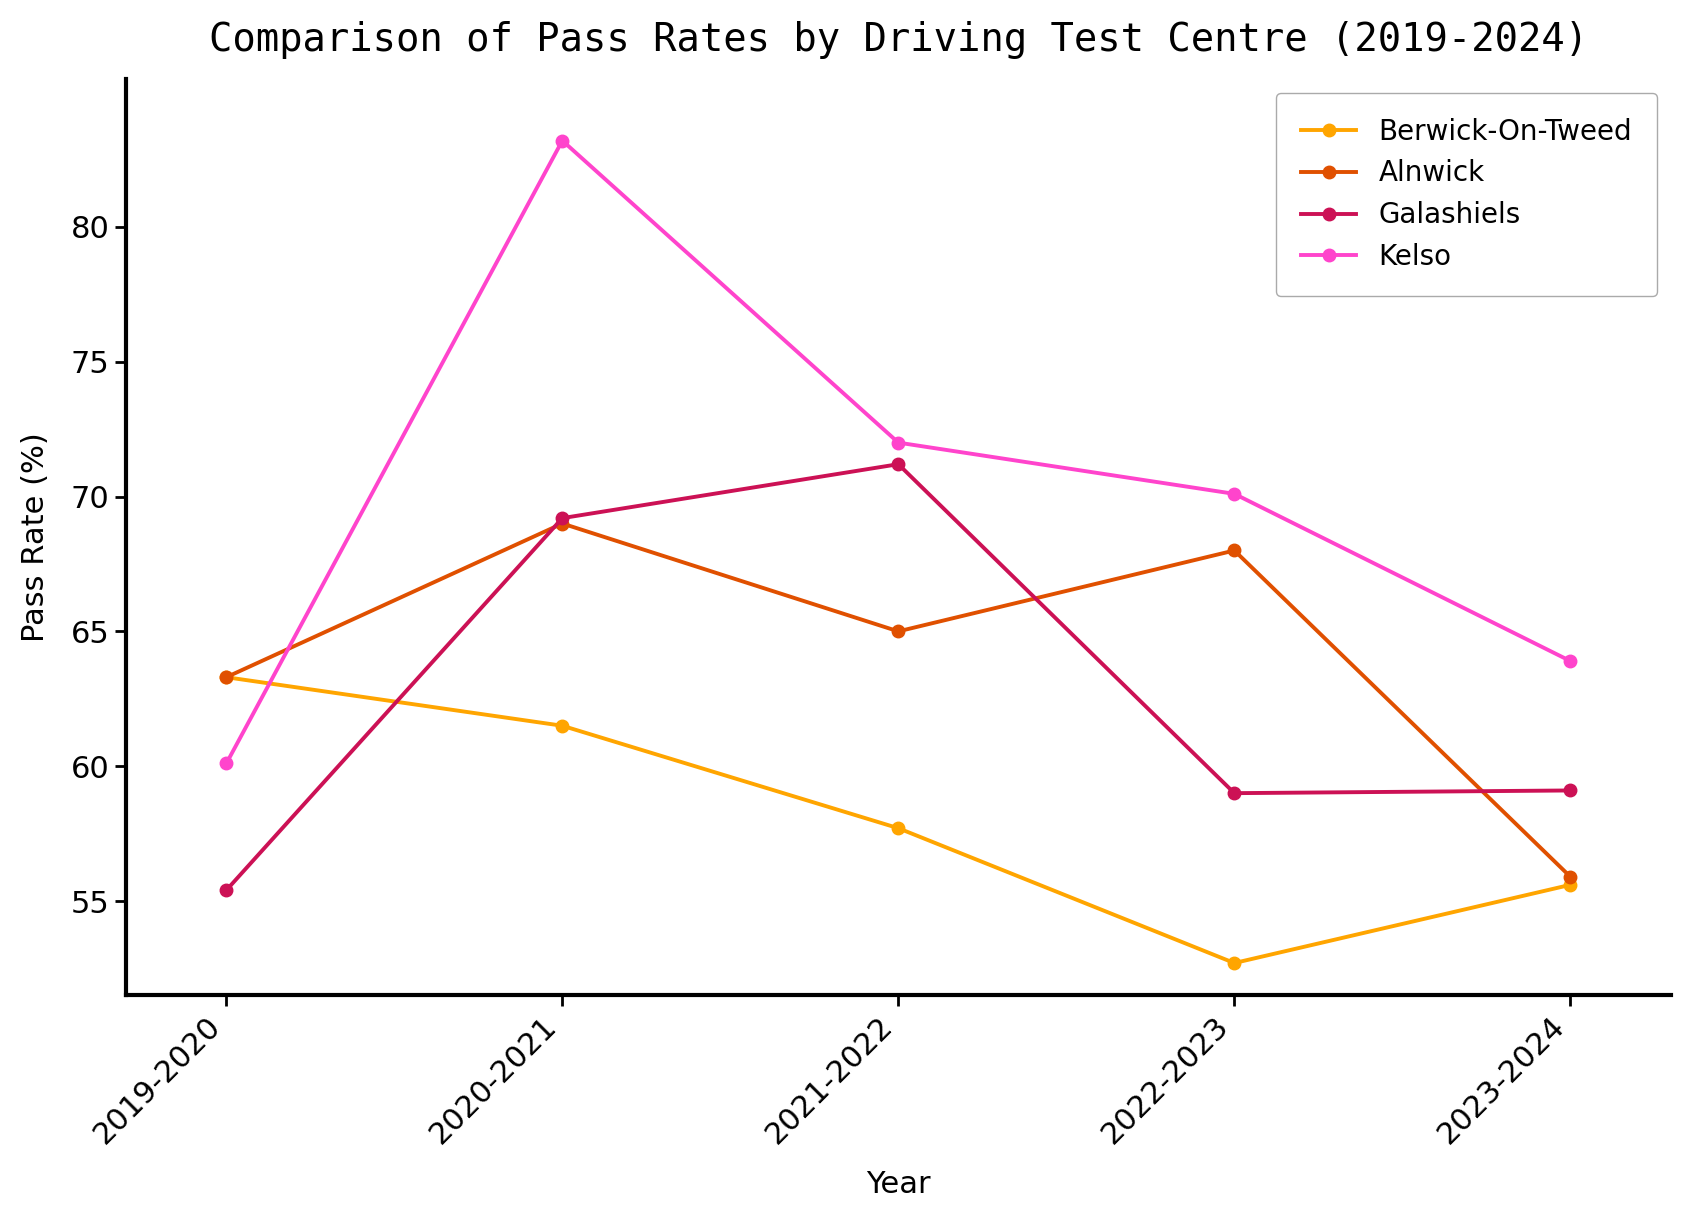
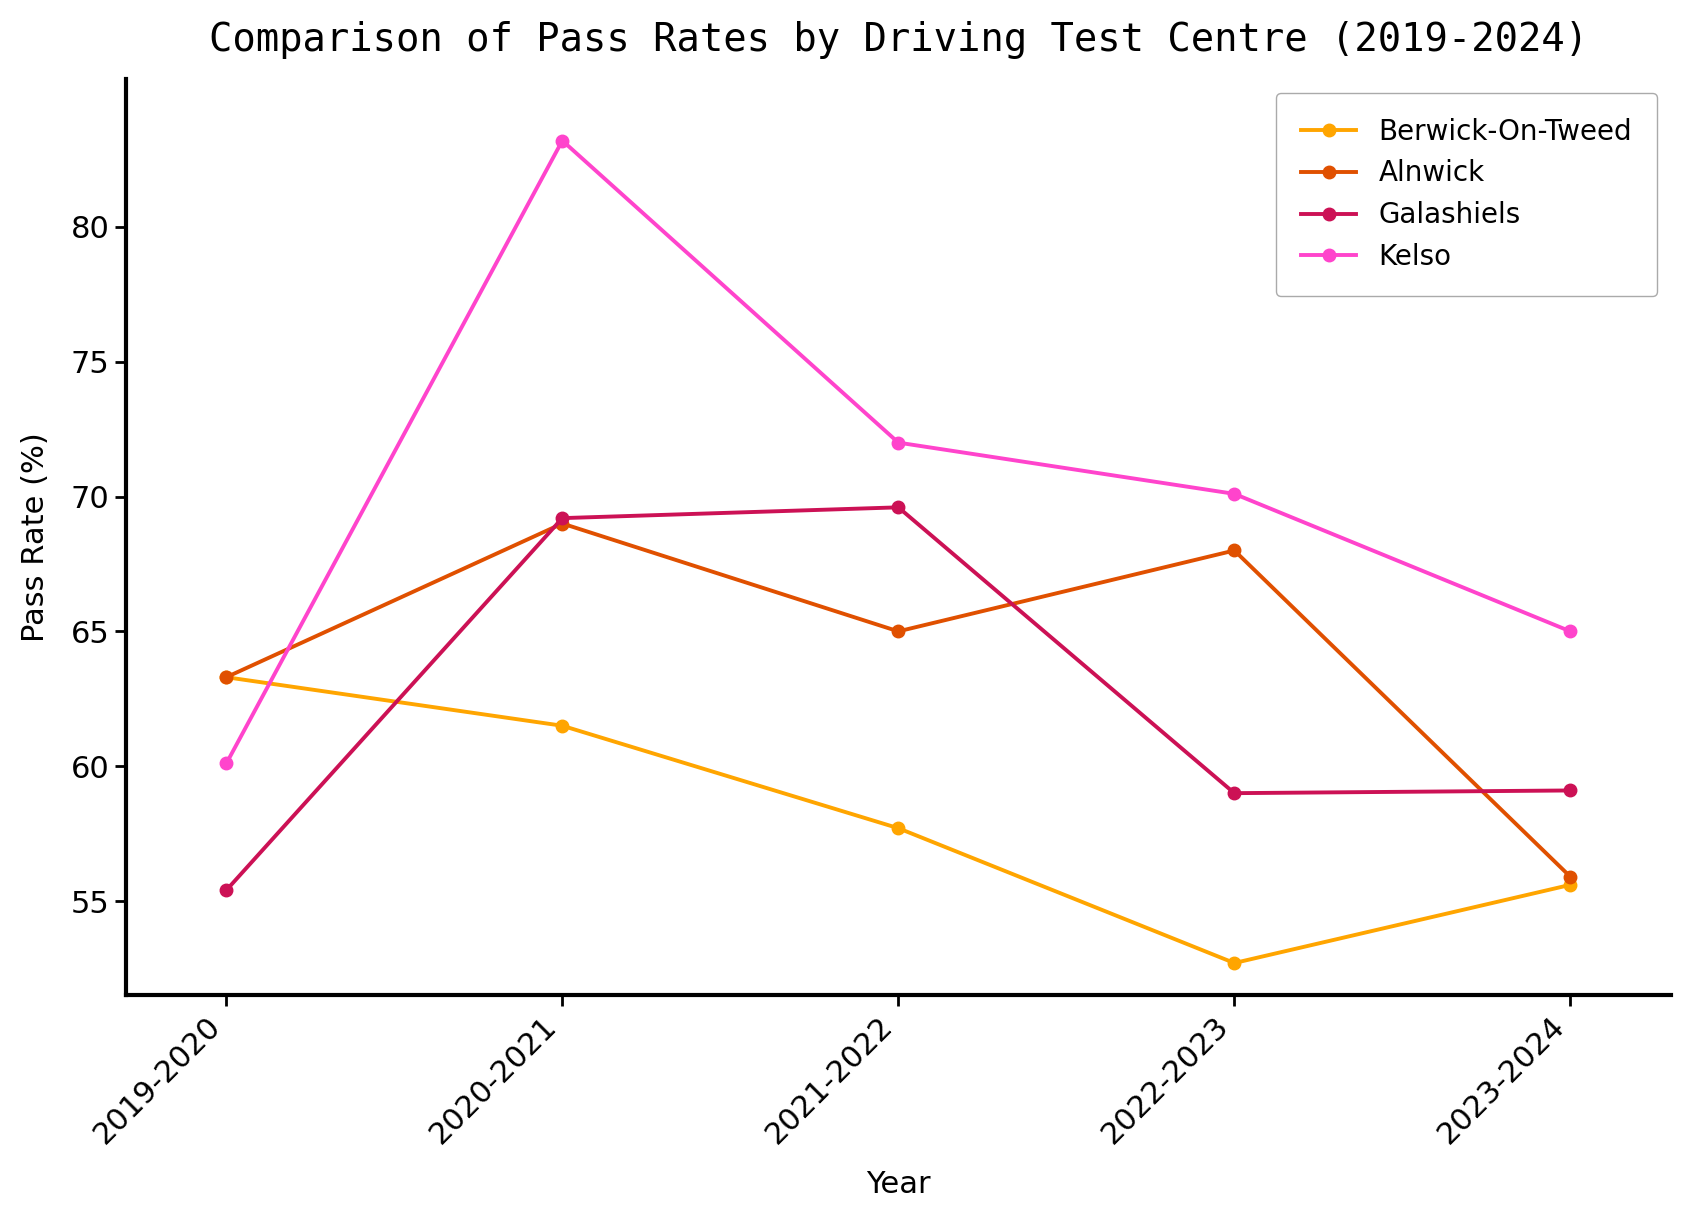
Galashiels/2021-2022: 71.2 -> 69.6
Kelso/2023-2024: 63.9 -> 65.0
